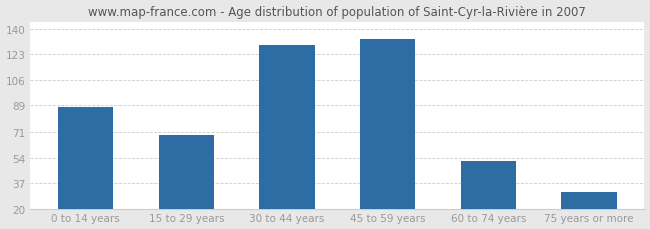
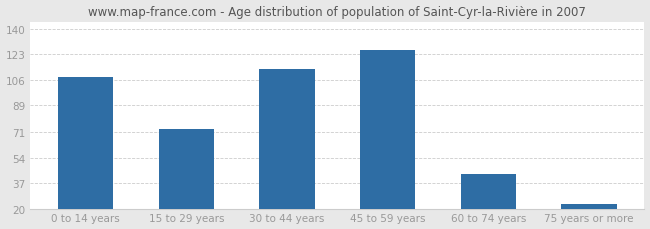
0 to 14 years: 88 -> 108
15 to 29 years: 69 -> 73
30 to 44 years: 129 -> 113
45 to 59 years: 133 -> 126
60 to 74 years: 52 -> 43
75 years or more: 31 -> 23
